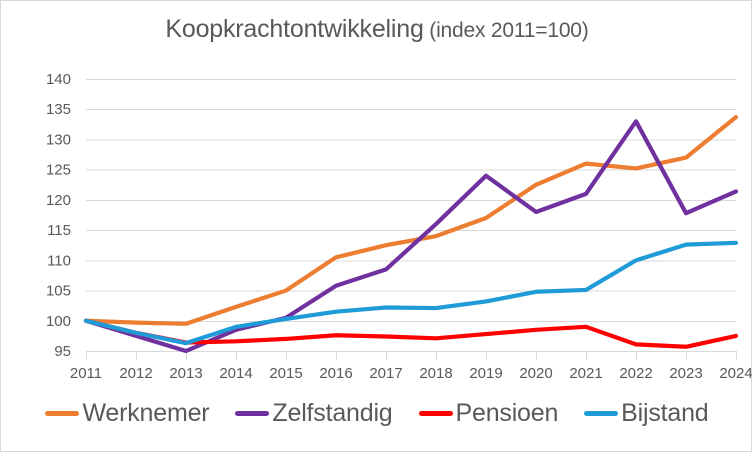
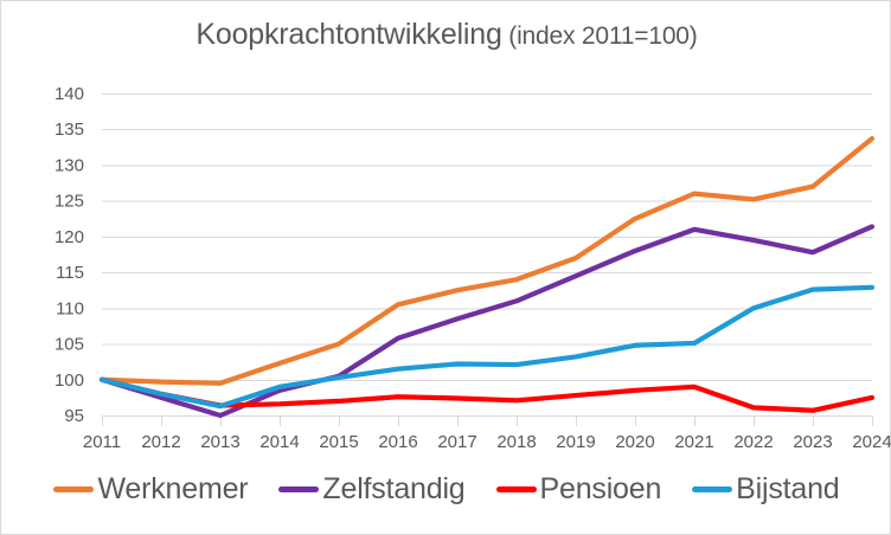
Zelfstandig/2018: 116 -> 111
Zelfstandig/2019: 124 -> 114
Zelfstandig/2022: 133 -> 120
